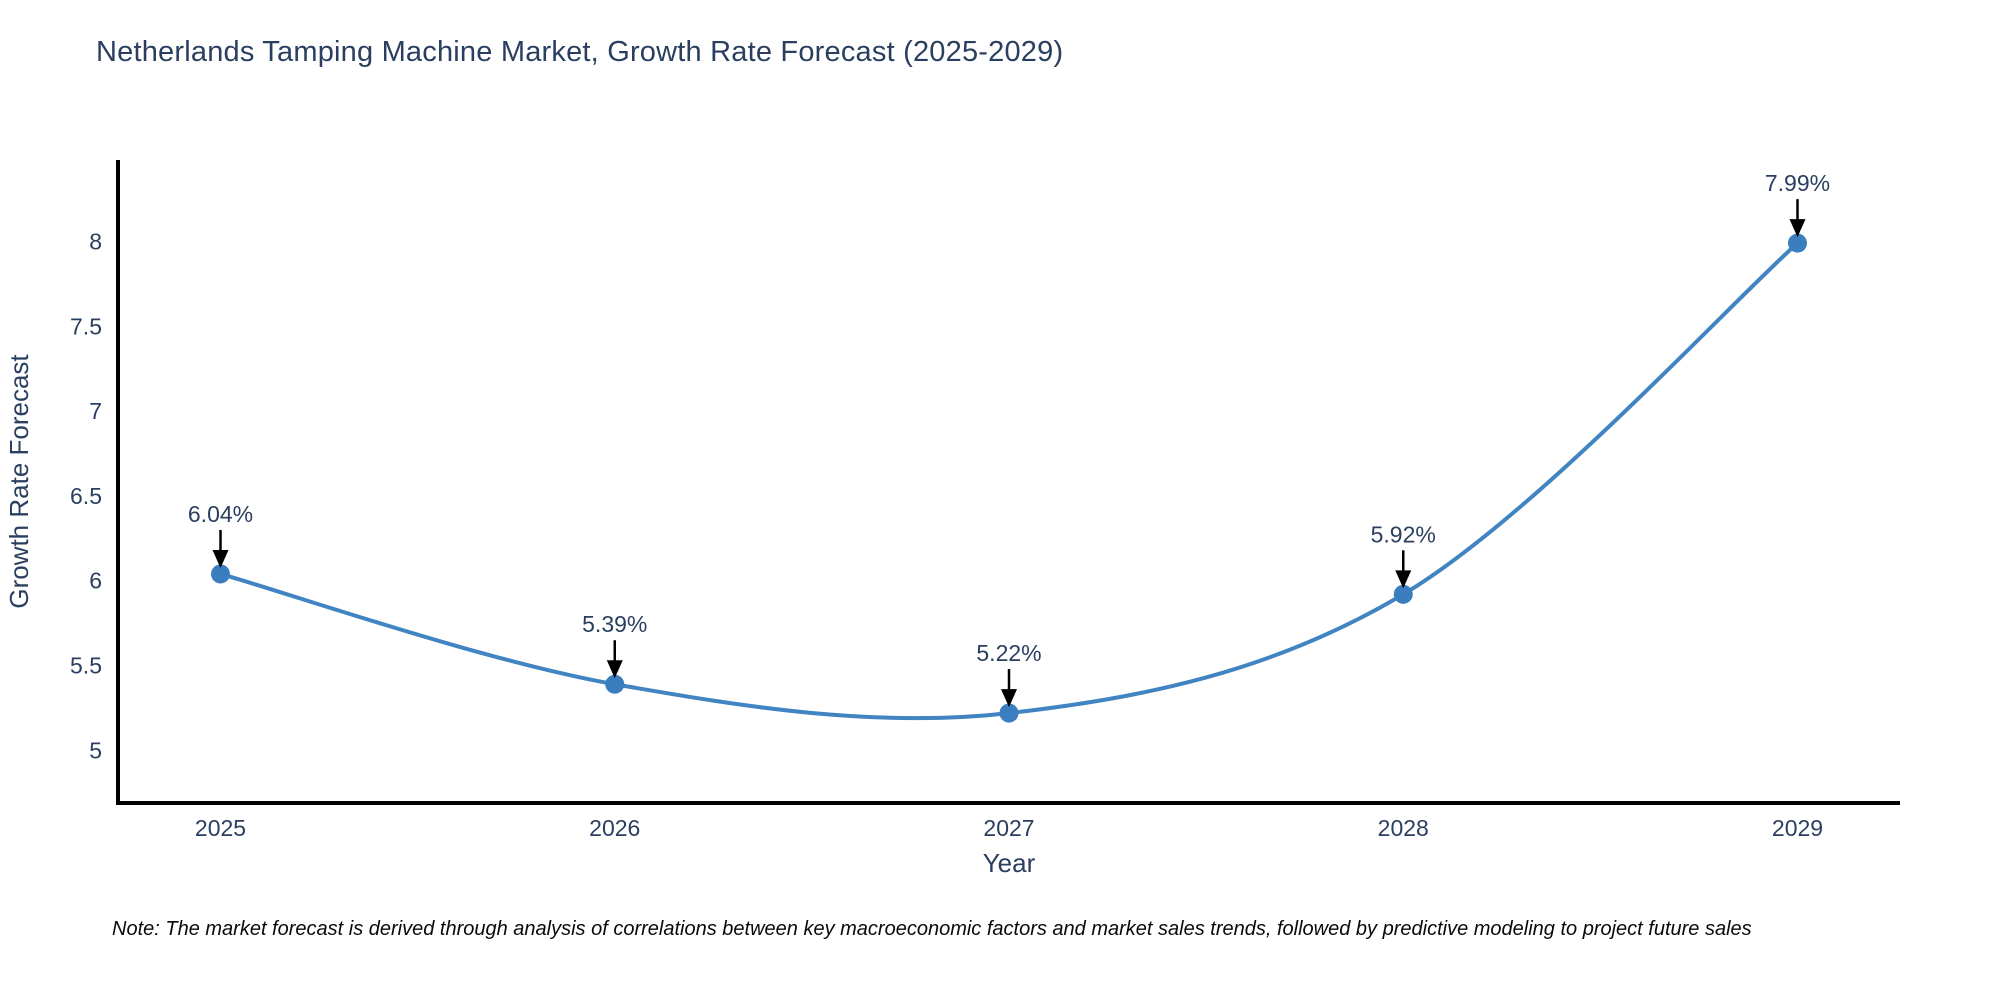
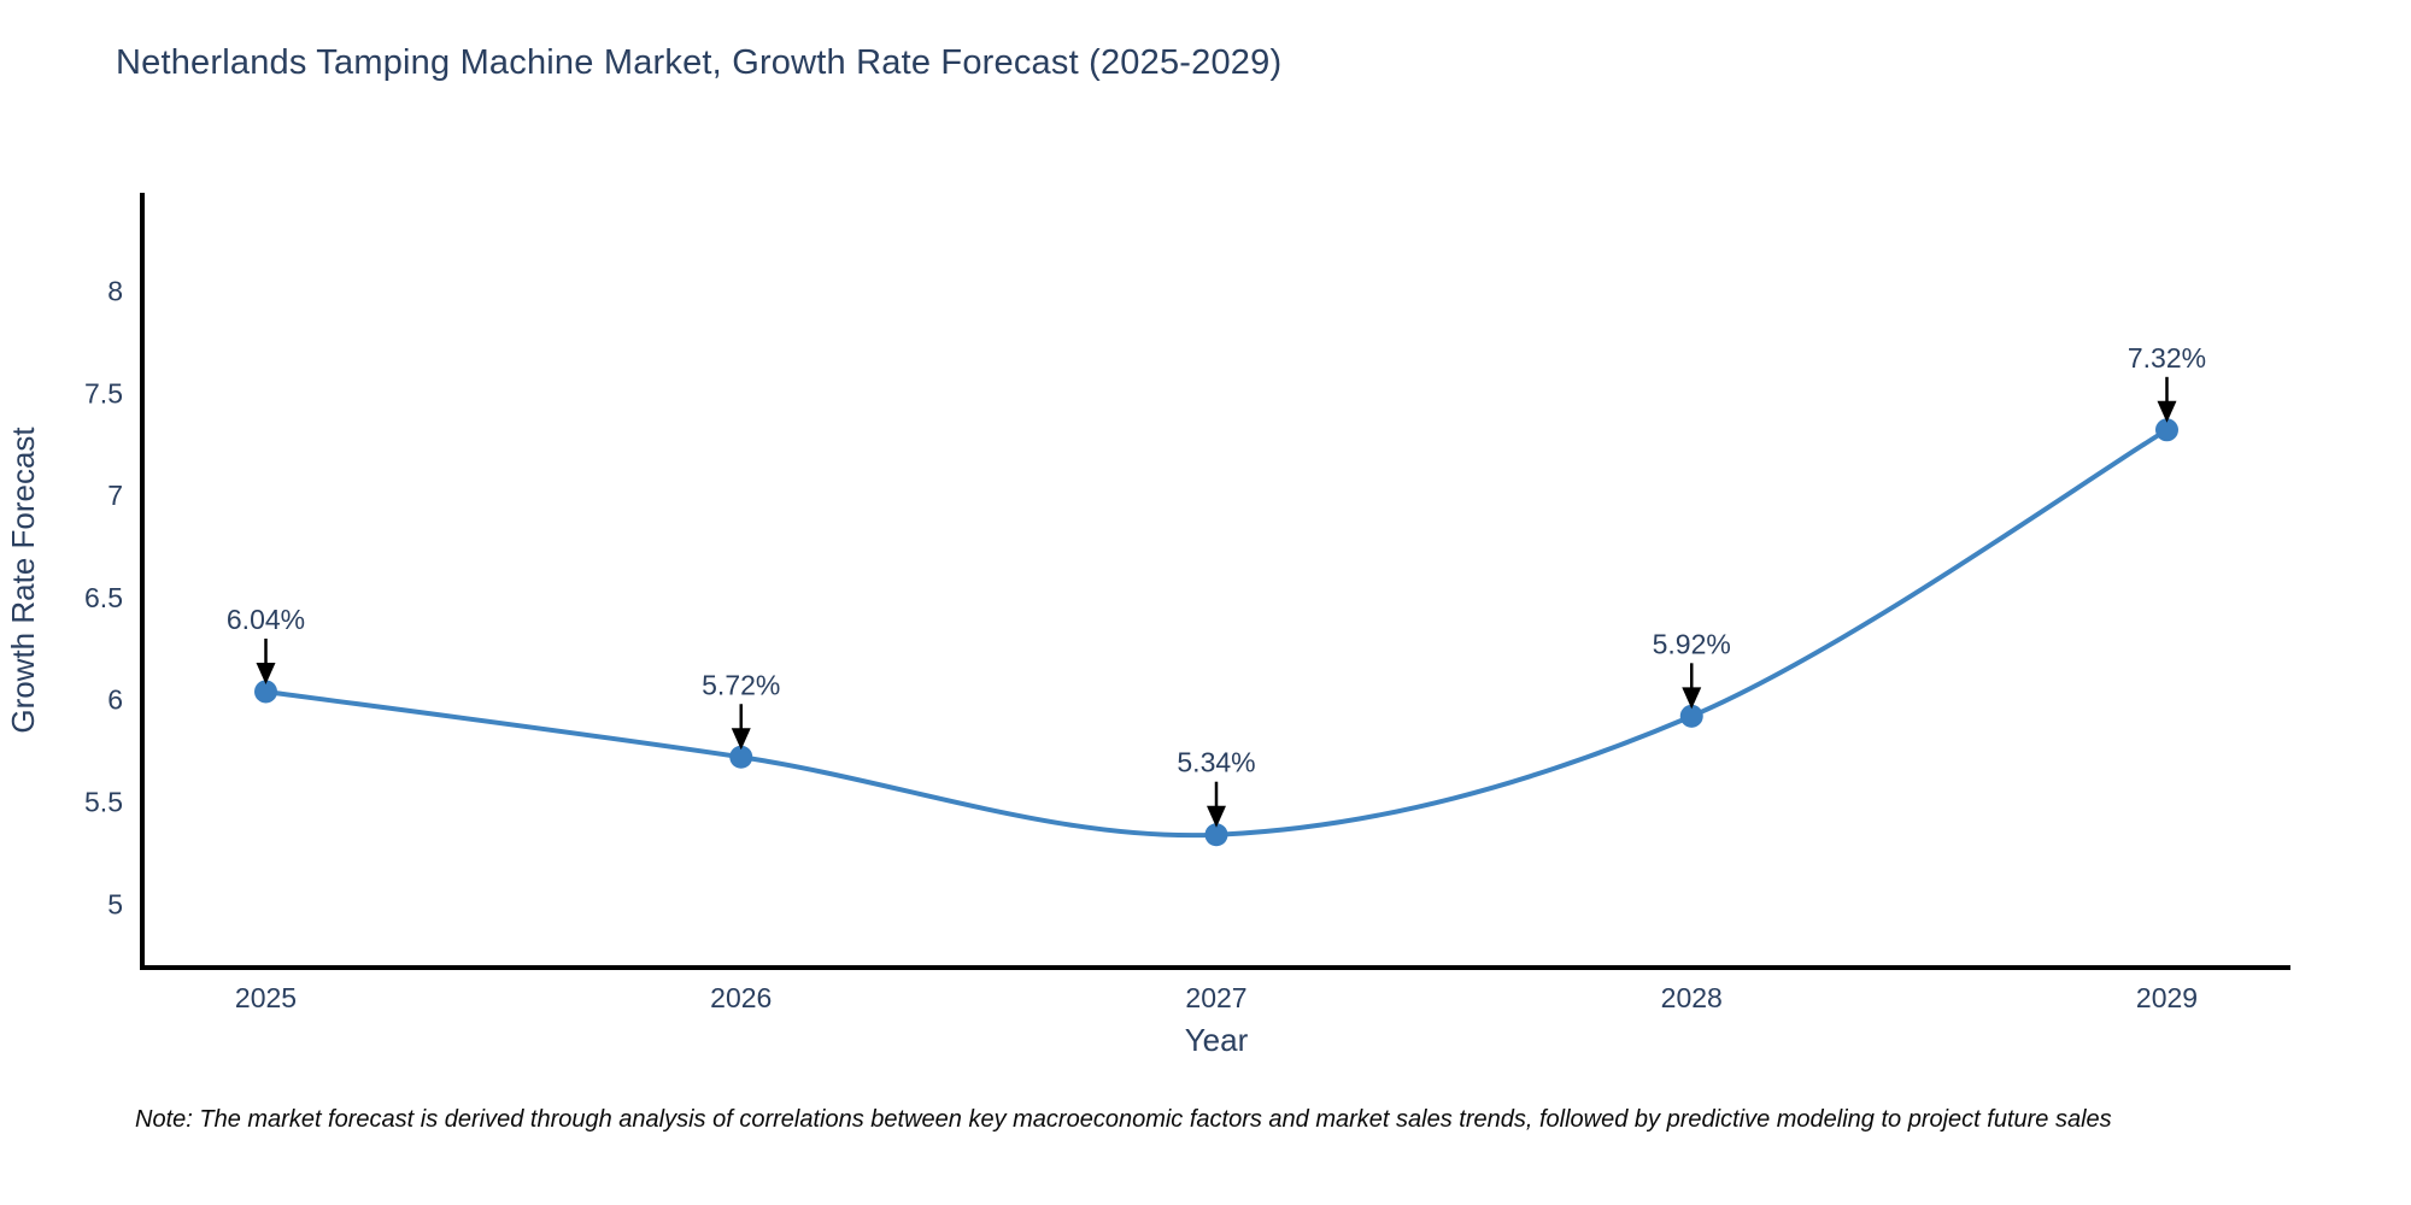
2026: 5.39% -> 5.72%
2027: 5.22% -> 5.34%
2029: 7.99% -> 7.32%
